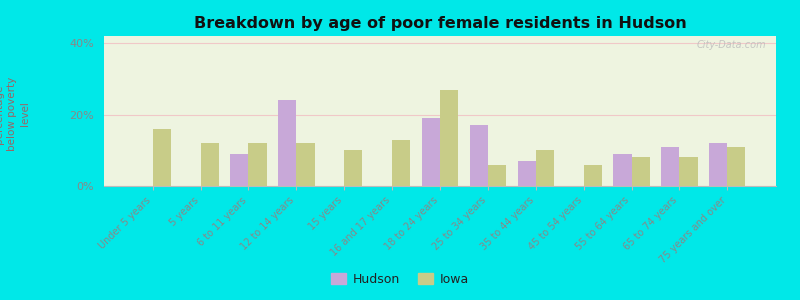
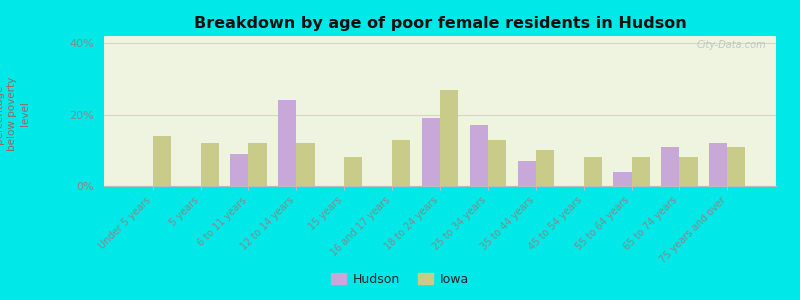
Iowa/Under 5 years: 16% -> 14%
Iowa/15 years: 10% -> 8%
Iowa/25 to 34 years: 6% -> 13%
Iowa/45 to 54 years: 6% -> 8%
Hudson/55 to 64 years: 9% -> 4%
